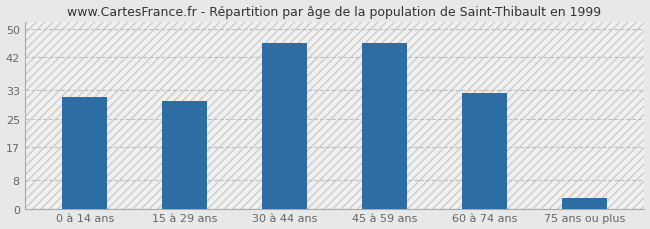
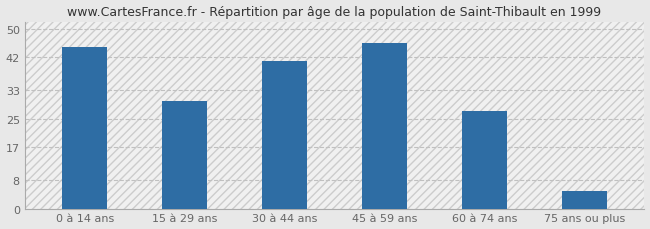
0 à 14 ans: 31 -> 45
30 à 44 ans: 46 -> 41
60 à 74 ans: 32 -> 27
75 ans ou plus: 3 -> 5
